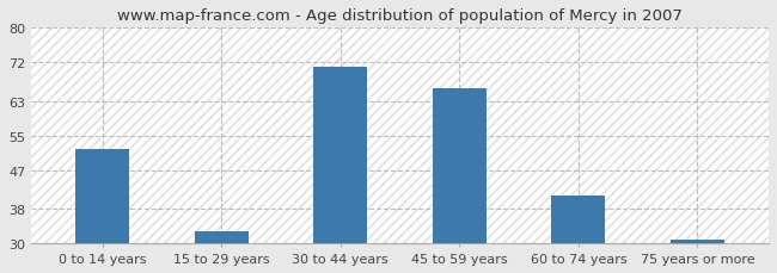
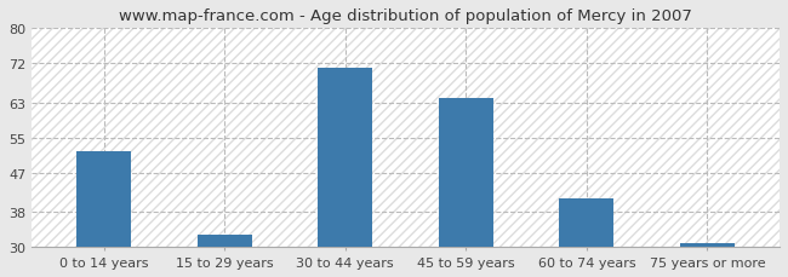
45 to 59 years: 66 -> 64
